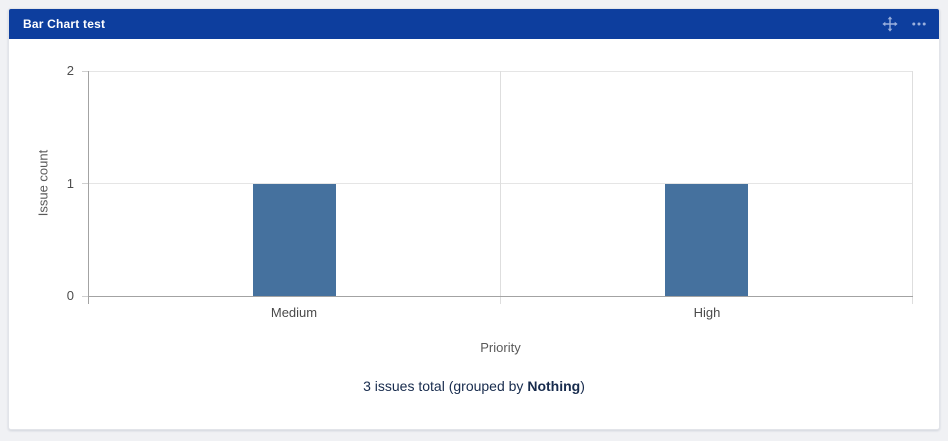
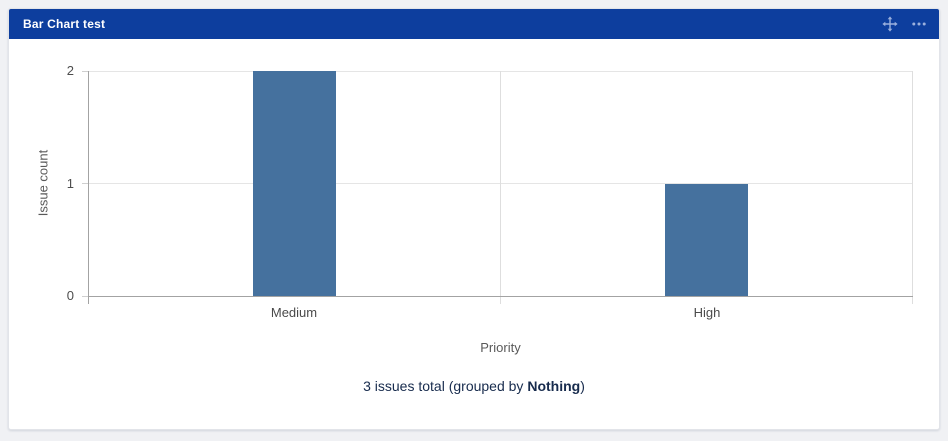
Medium: 1 -> 2
